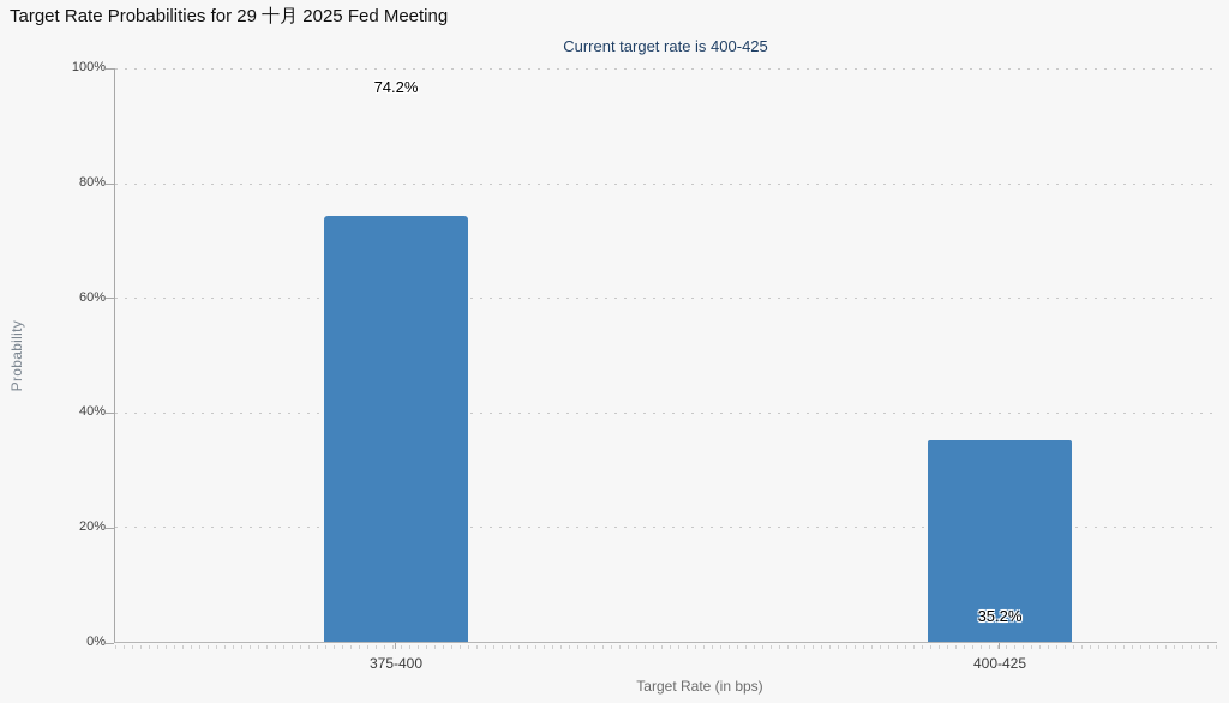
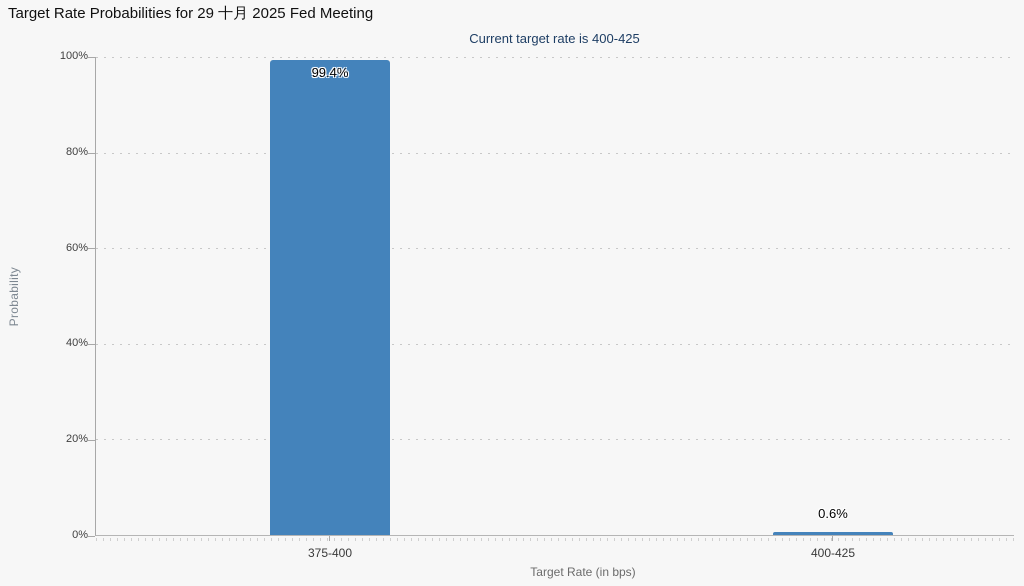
375-400: 74.2% -> 99.4%
400-425: 35.2% -> 0.6%
